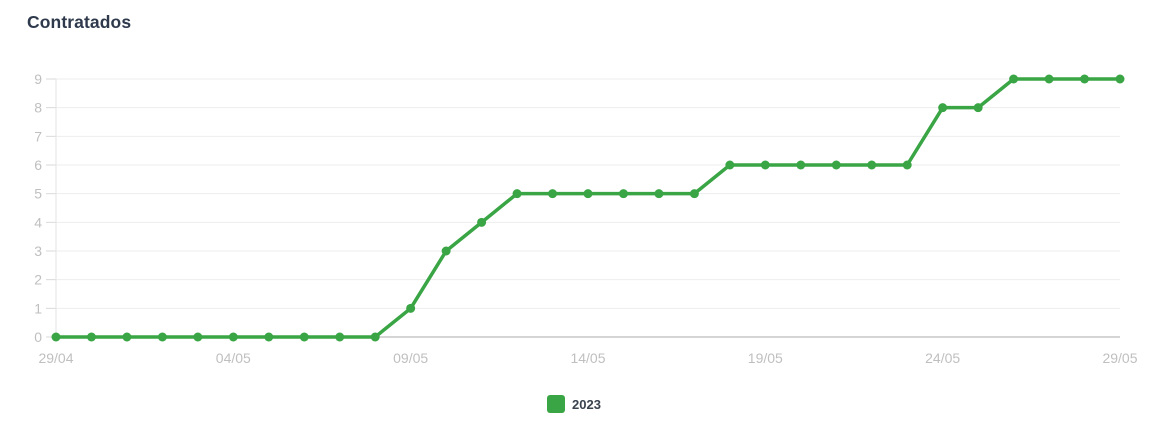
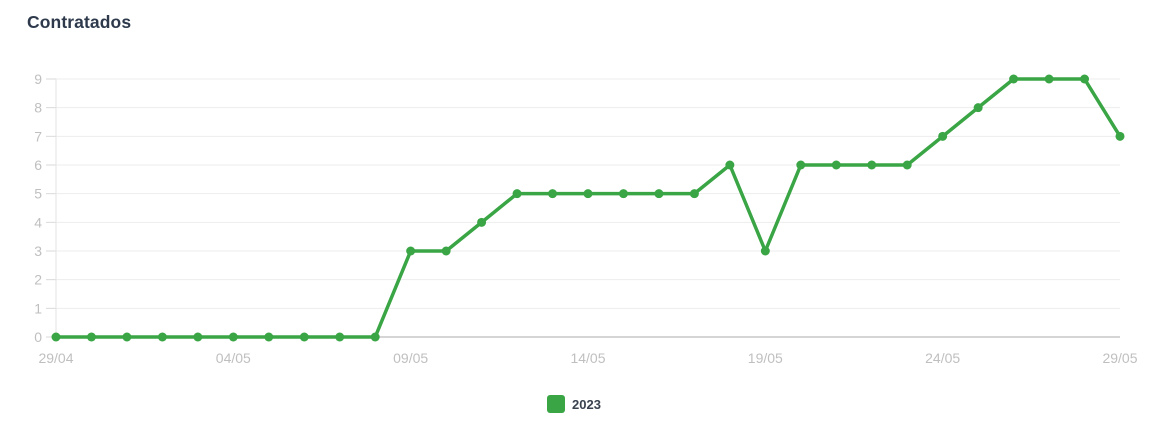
09/05: 1 -> 3
19/05: 6 -> 3
24/05: 8 -> 7
29/05: 9 -> 7
